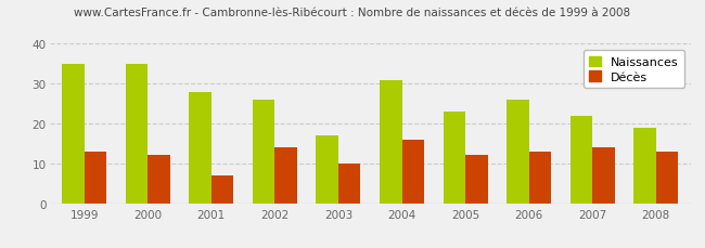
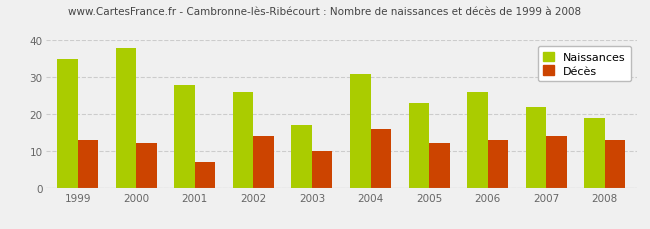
Naissances/2000: 35 -> 38
